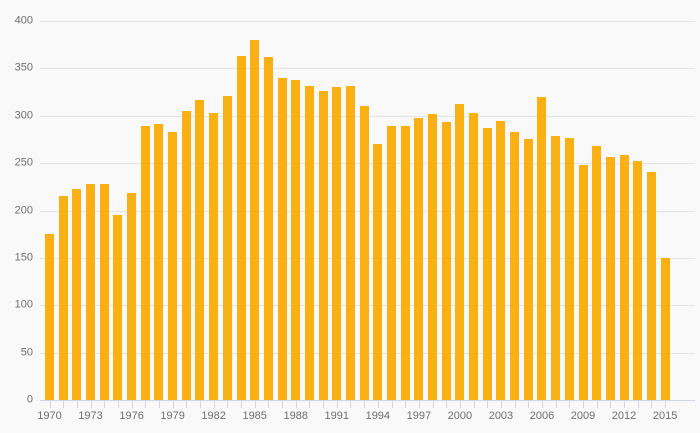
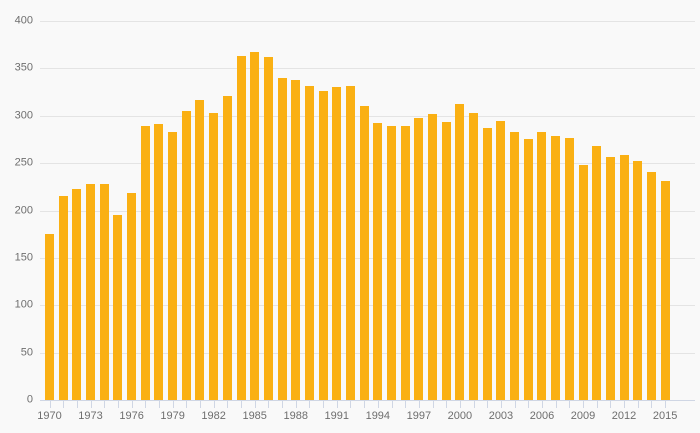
1985: 380 -> 370
1994: 270 -> 290
2006: 320 -> 280
2015: 150 -> 230
